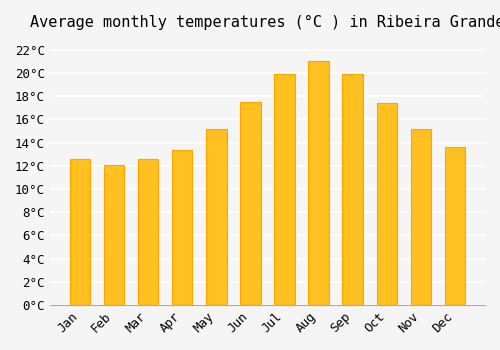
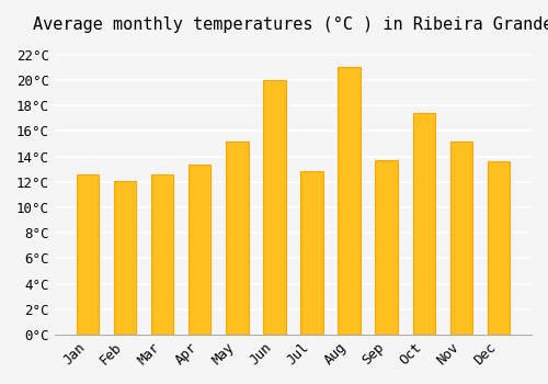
Jun: 17.5°C -> 20.0°C
Jul: 19.9°C -> 12.8°C
Sep: 19.9°C -> 13.7°C
